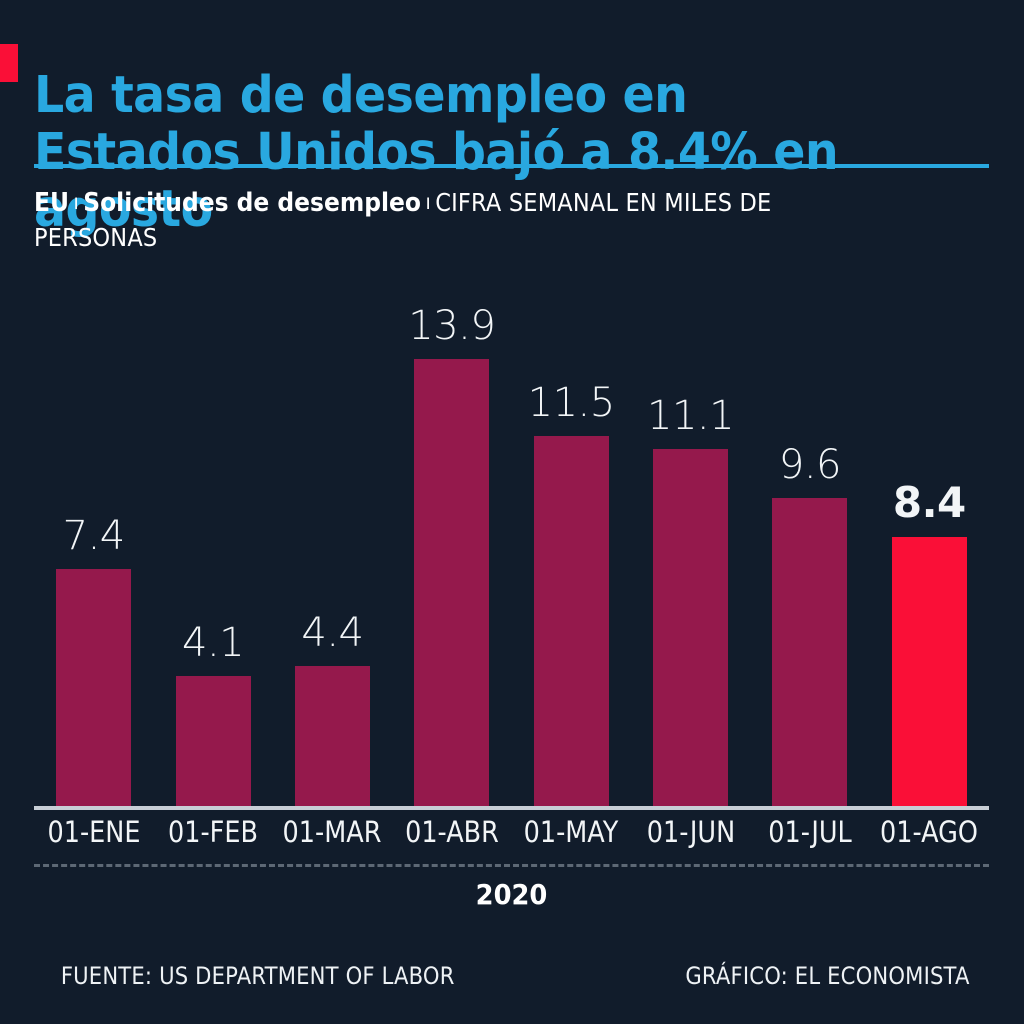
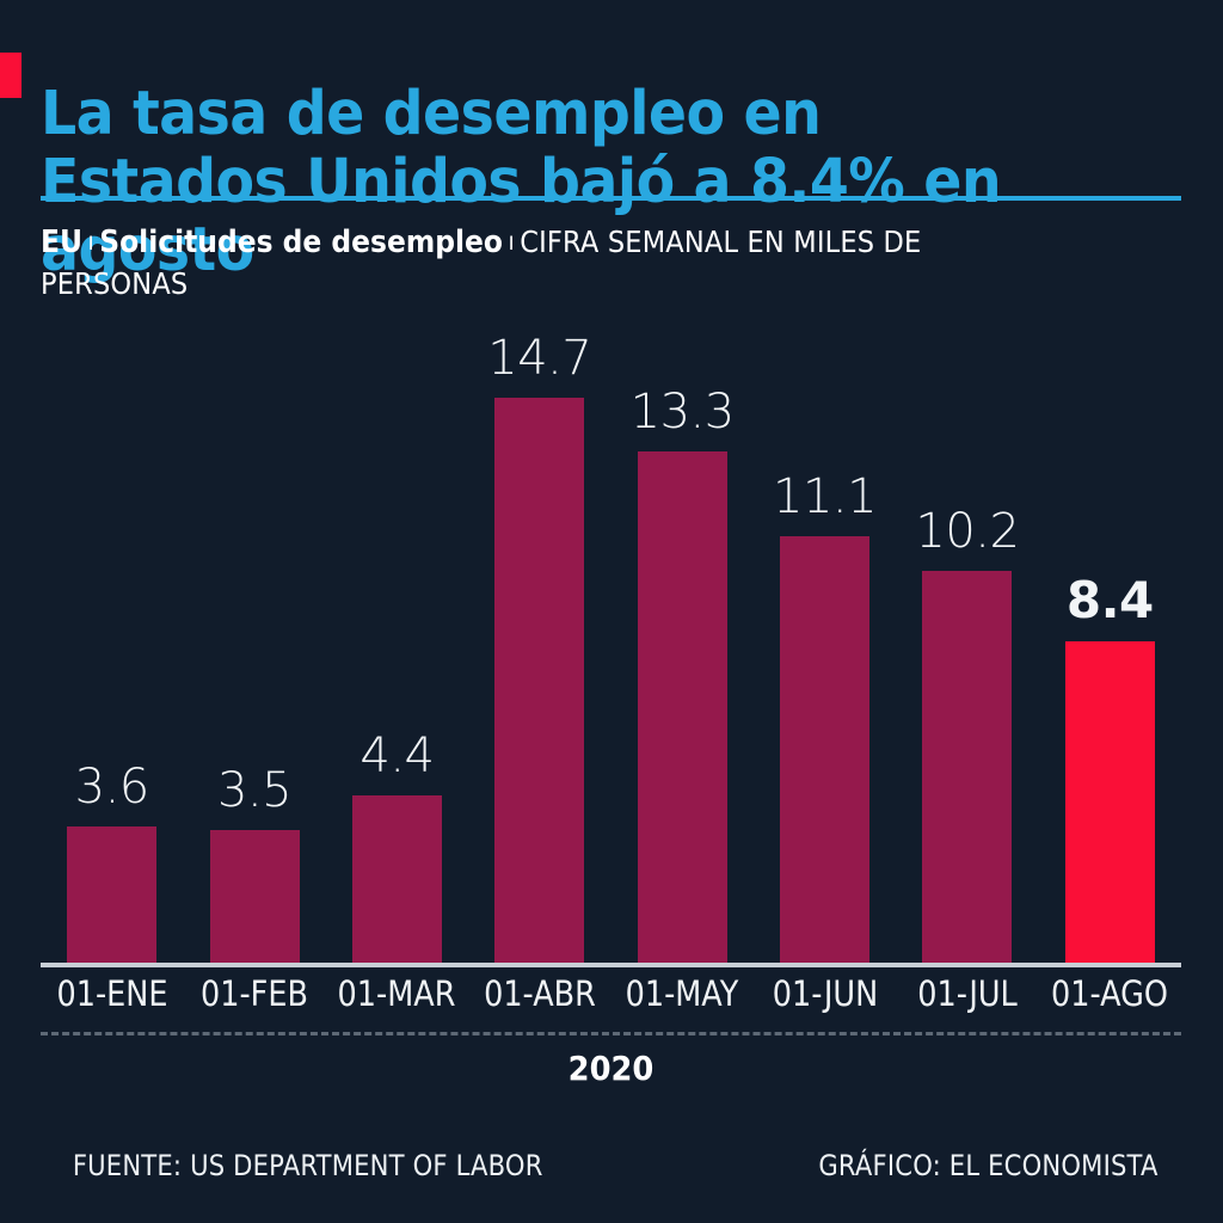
01-ENE: 7.4 -> 3.6
01-FEB: 4.1 -> 3.5
01-ABR: 13.9 -> 14.7
01-MAY: 11.5 -> 13.3
01-JUL: 9.6 -> 10.2
